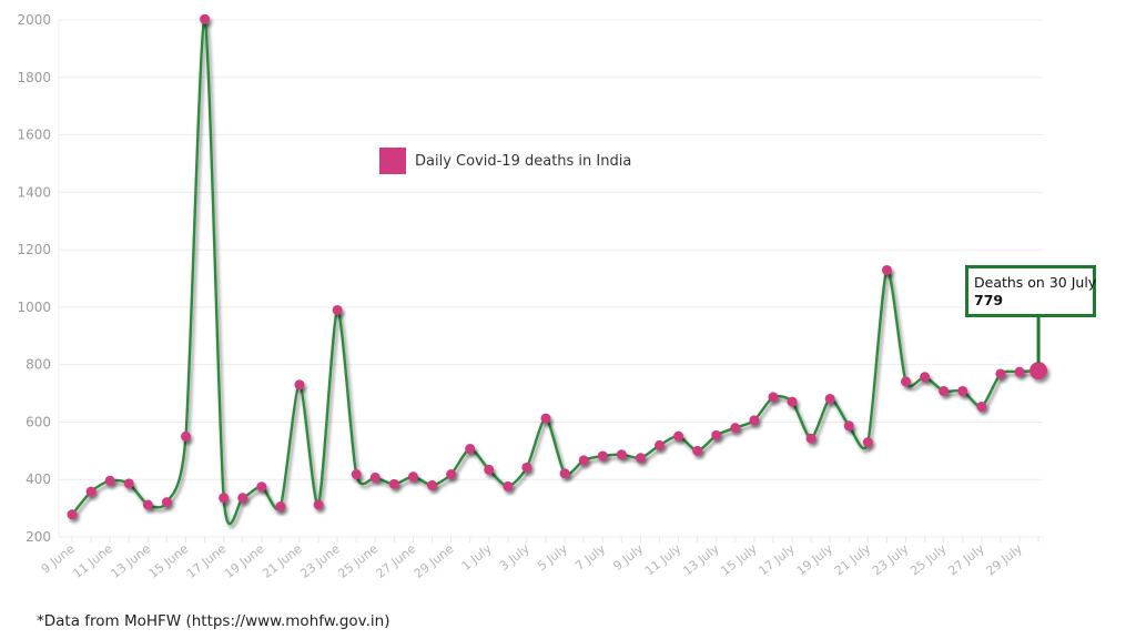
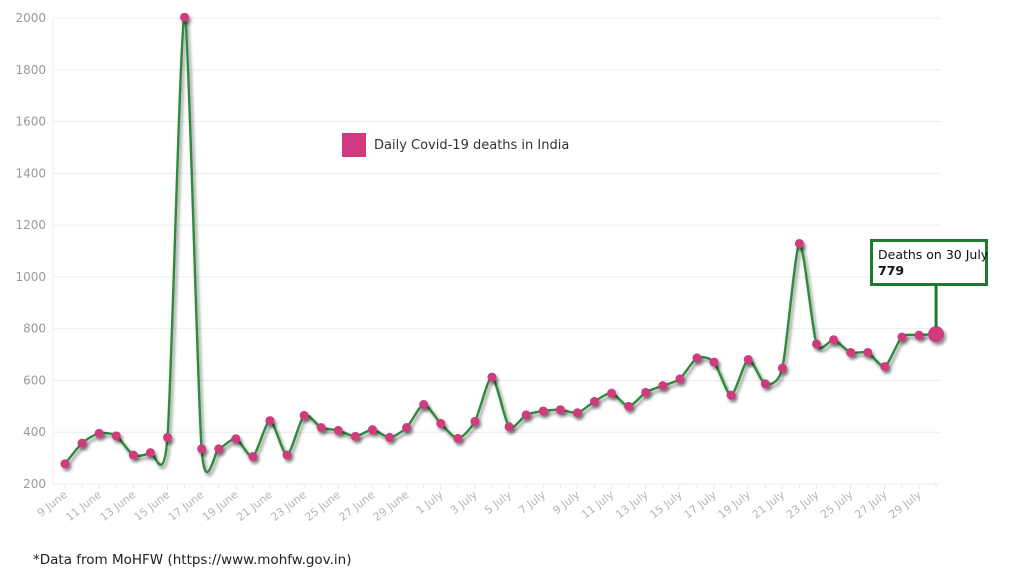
15 June: 550 -> 380
21 June: 730 -> 440
23 June: 990 -> 460
21 July: 530 -> 650
